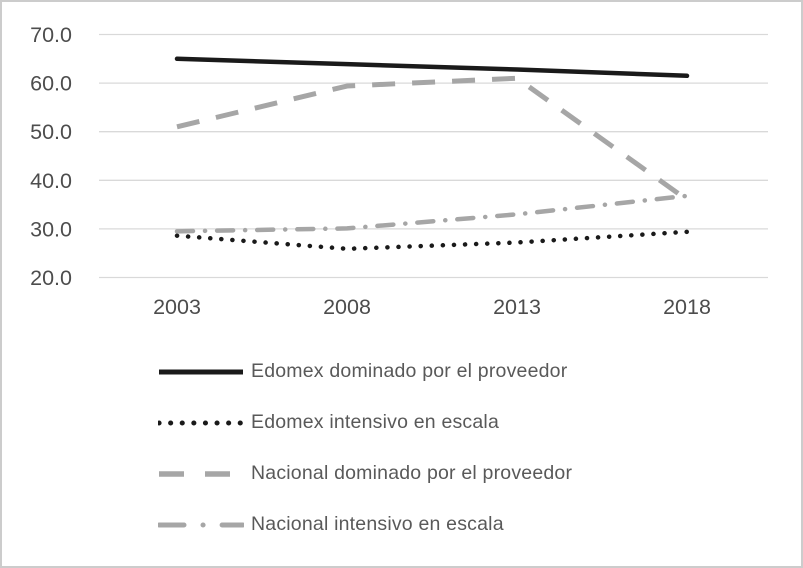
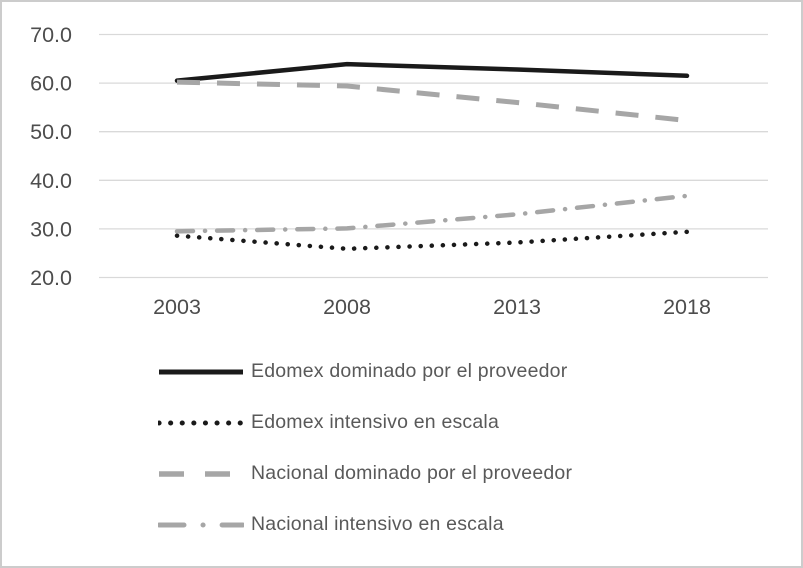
Edomex dominado por el proveedor/2003: 65 -> 60
Nacional dominado por el proveedor/2003: 51 -> 60
Nacional dominado por el proveedor/2013: 61 -> 56
Nacional dominado por el proveedor/2018: 36 -> 52
